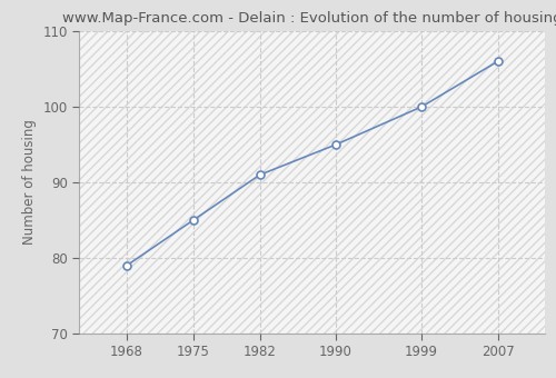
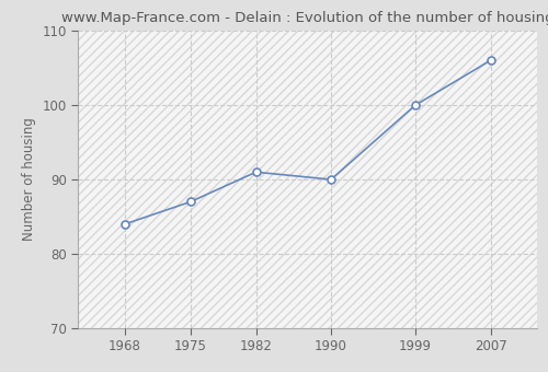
1968: 79 -> 84
1975: 85 -> 87
1990: 95 -> 90
